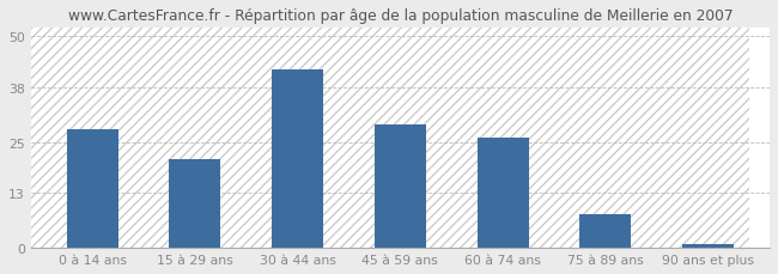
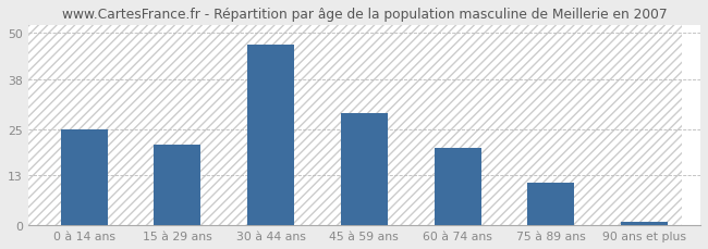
0 à 14 ans: 28 -> 25
30 à 44 ans: 42 -> 47
60 à 74 ans: 26 -> 20
75 à 89 ans: 8 -> 11
